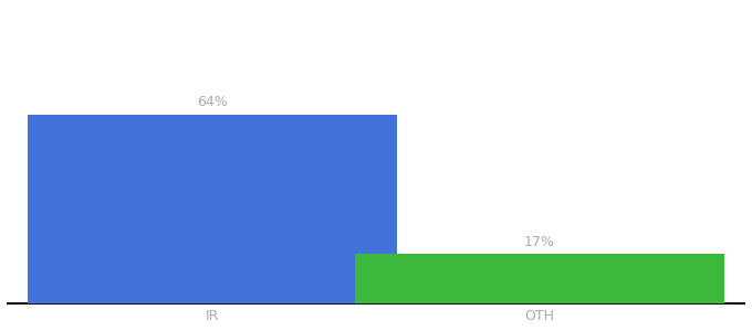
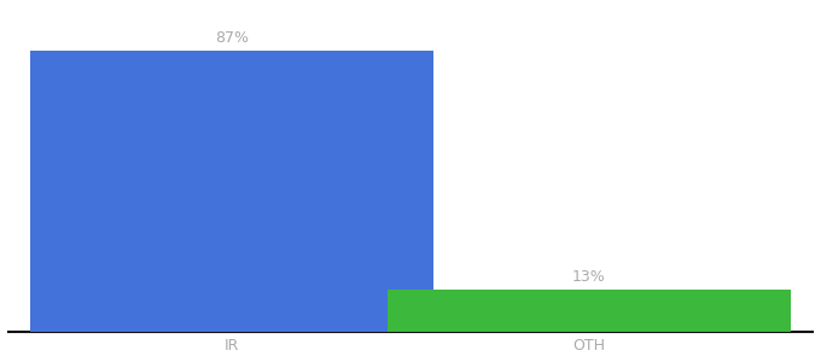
IR: 64% -> 87%
OTH: 17% -> 13%
